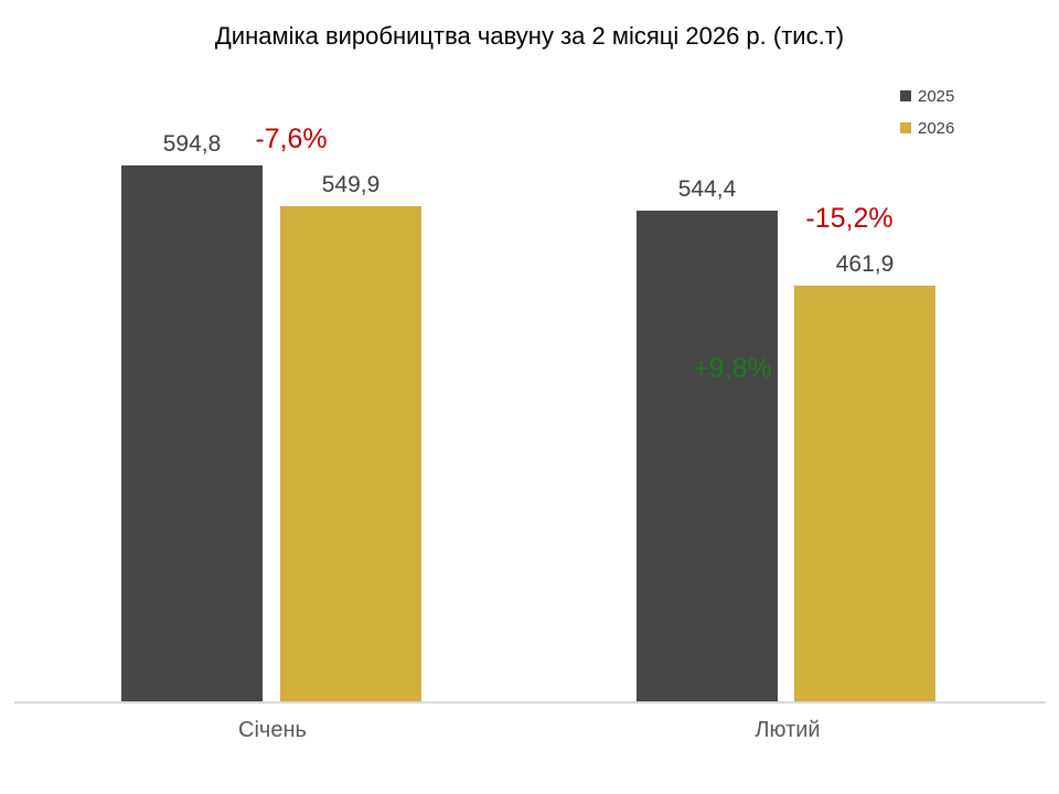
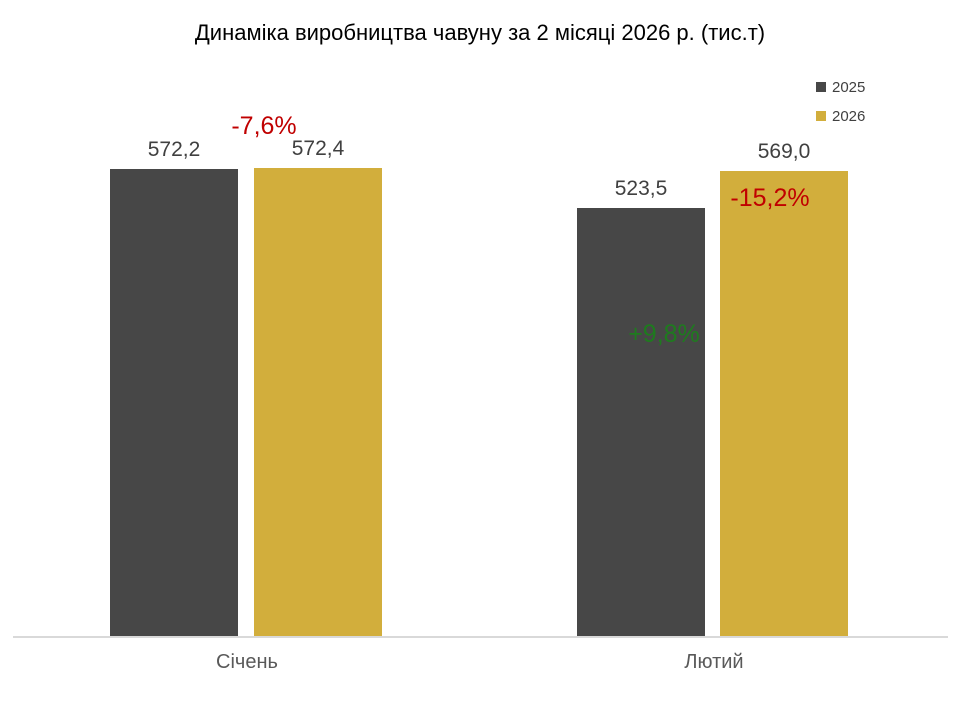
2025/Січень: 594,8 -> 572,2
2026/Січень: 549,9 -> 572,4
2025/Лютий: 544,4 -> 523,5
2026/Лютий: 461,9 -> 569,0
